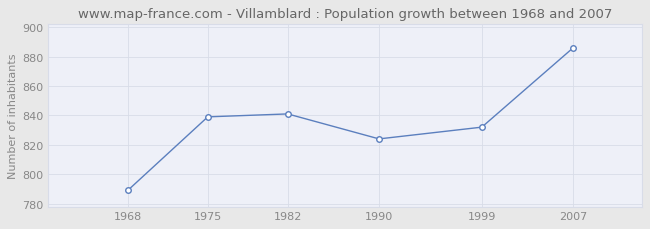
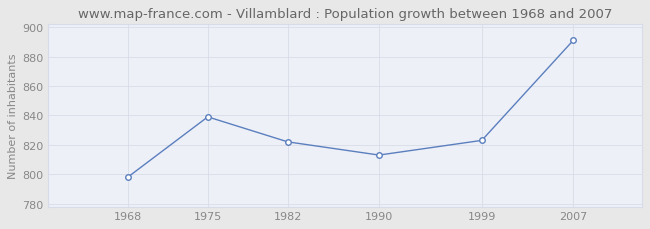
1968: 789 -> 798
1982: 841 -> 822
1990: 824 -> 813
1999: 832 -> 823
2007: 886 -> 891
